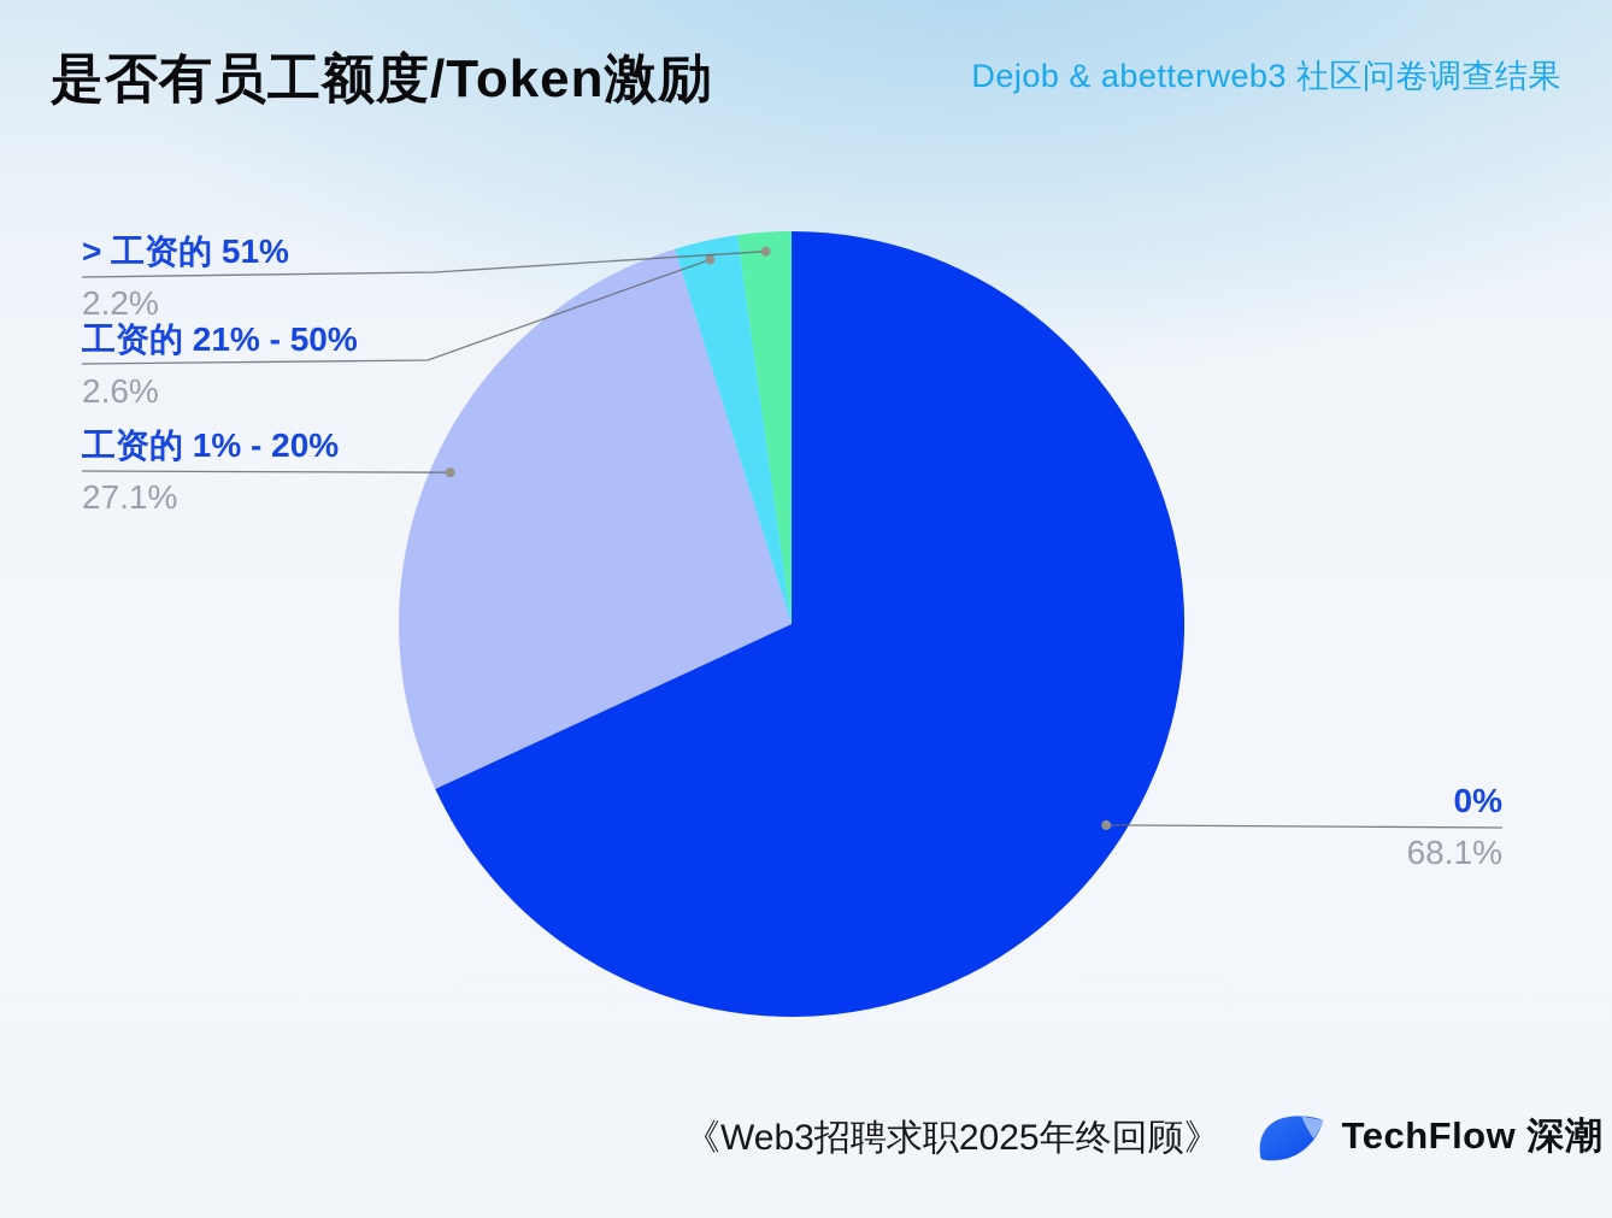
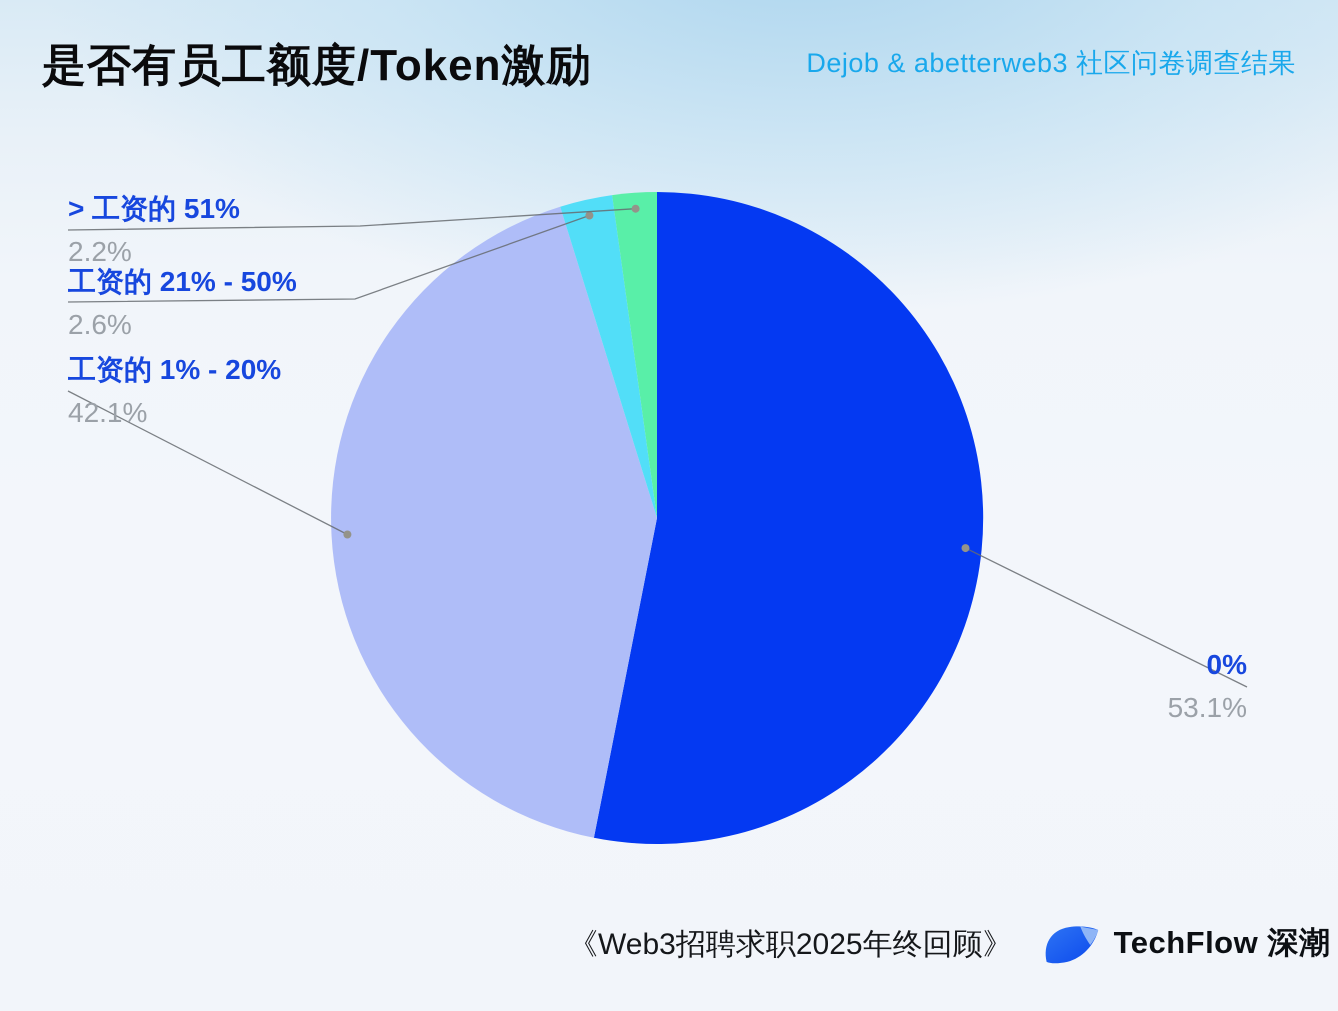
0%: 68.1% -> 53.1%
工资的 1% - 20%: 27.1% -> 42.1%
